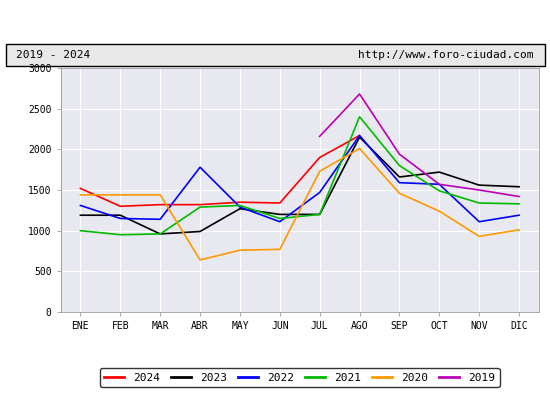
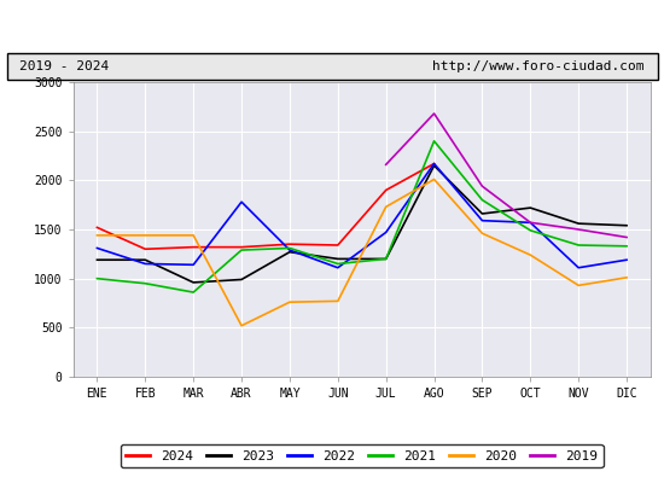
2021/MAR: 960 -> 860
2020/ABR: 640 -> 520
